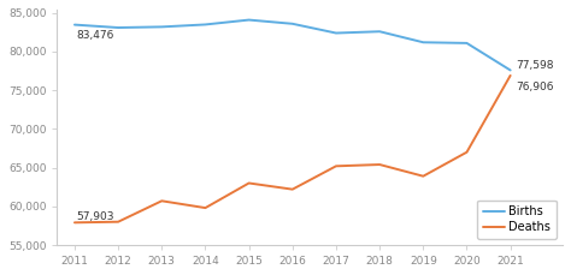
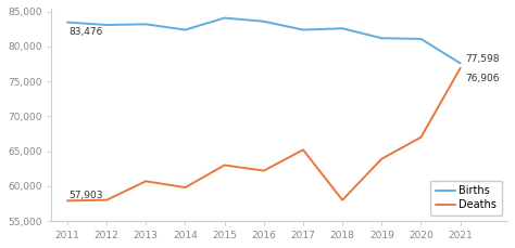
Births/2014: 83,500 -> 82,400
Deaths/2018: 65,400 -> 58,000
